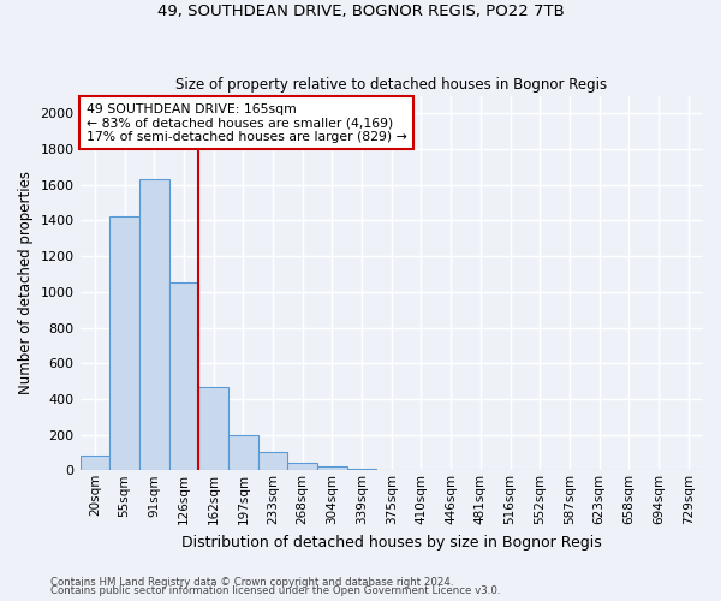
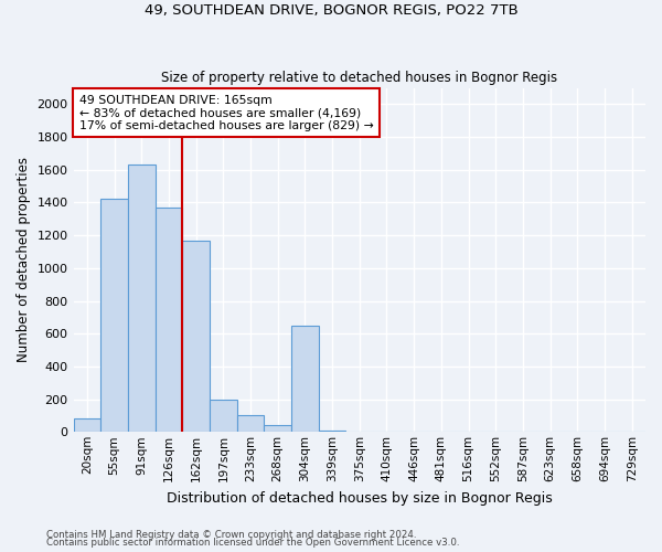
126sqm: 1050 -> 1370
162sqm: 470 -> 1170
304sqm: 20 -> 650
